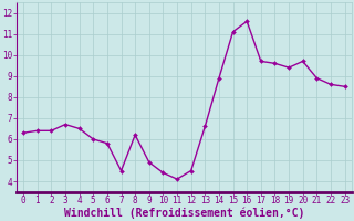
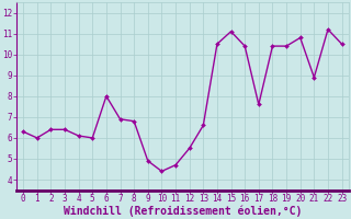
1: 6.4 -> 6.0
3: 6.7 -> 6.4
4: 6.5 -> 6.1
6: 5.8 -> 8.0
7: 4.5 -> 6.9
8: 6.2 -> 6.8
11: 4.1 -> 4.7
12: 4.5 -> 5.5
14: 8.9 -> 10.5
16: 11.6 -> 10.4
17: 9.7 -> 7.6
18: 9.6 -> 10.4
19: 9.4 -> 10.4
20: 9.7 -> 10.8
22: 8.6 -> 11.2
23: 8.5 -> 10.5
